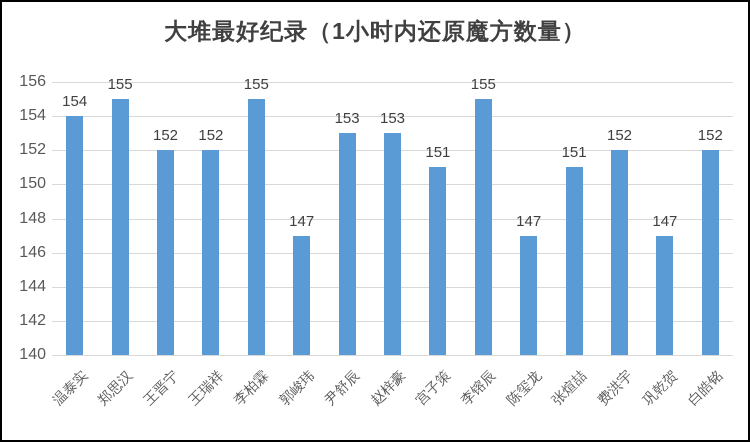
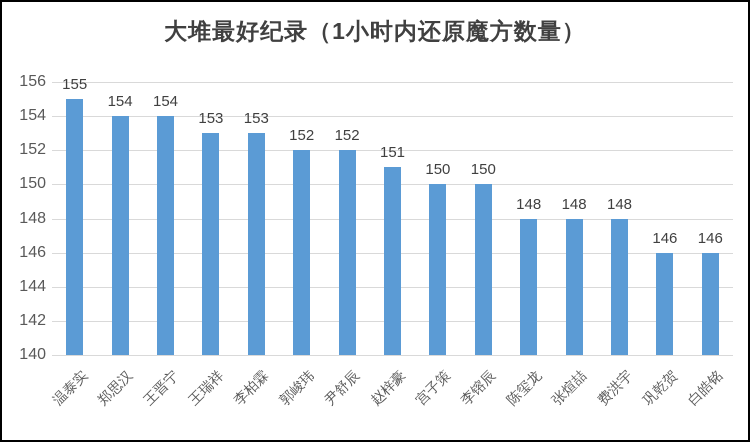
温泰实: 154 -> 155
郑思汉: 155 -> 154
王晋宁: 152 -> 154
王瑞祥: 152 -> 153
李柏霖: 155 -> 153
郭峻玮: 147 -> 152
尹舒辰: 153 -> 152
赵梓豪: 153 -> 151
宫子策: 151 -> 150
李镕辰: 155 -> 150
陈玺龙: 147 -> 148
张煊喆: 151 -> 148
费洪宇: 152 -> 148
巩乾贺: 147 -> 146
白皓铭: 152 -> 146
